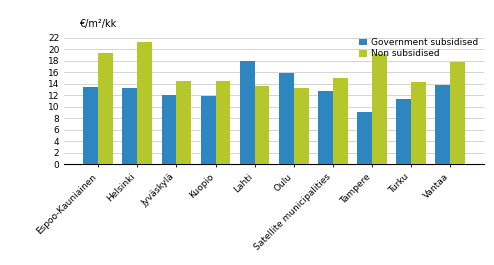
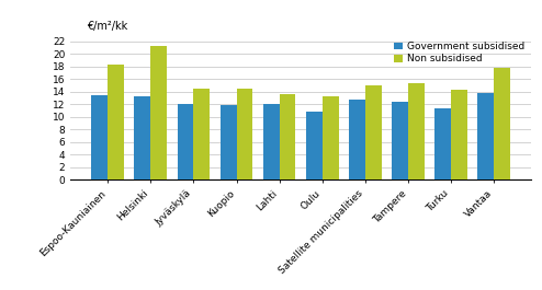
Non subsidised/Espoo-Kauniainen: 19.4 -> 18.2
Government subsidised/Lahti: 18.0 -> 12.1
Government subsidised/Oulu: 15.8 -> 10.8
Government subsidised/Tampere: 9.0 -> 12.4
Non subsidised/Tampere: 19.2 -> 15.3
